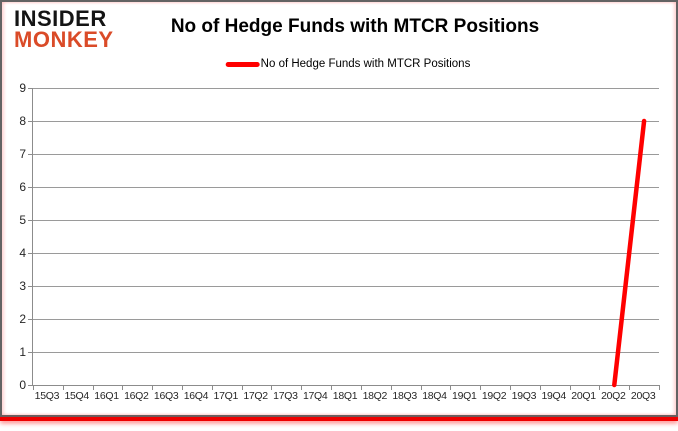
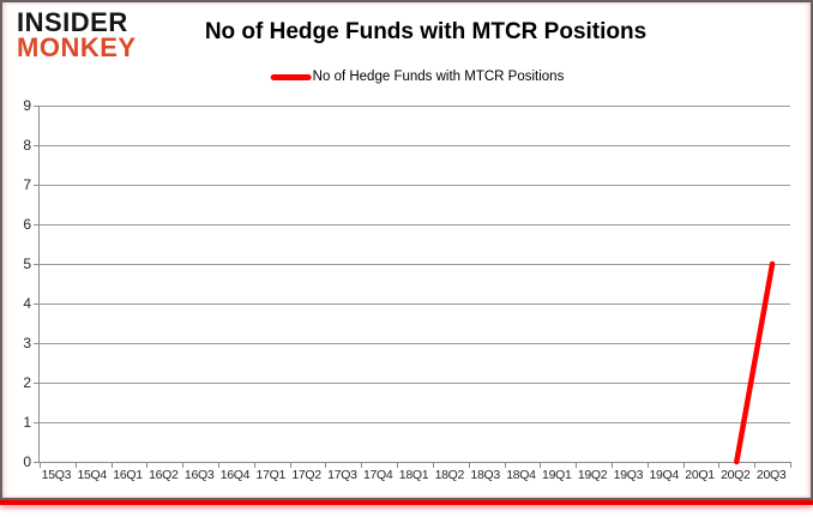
20Q3: 8 -> 5
